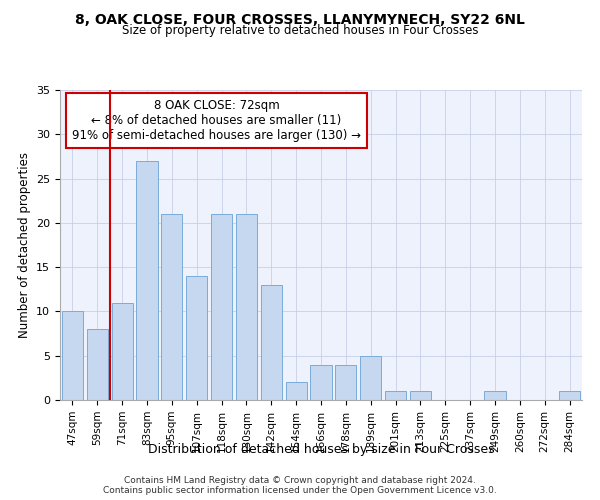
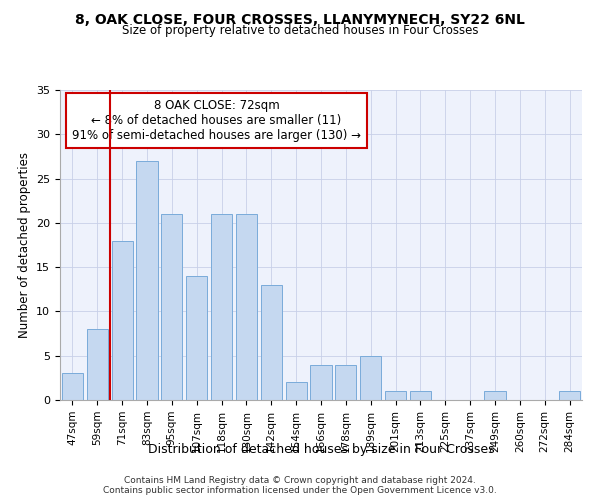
47sqm: 10 -> 3
71sqm: 11 -> 18
